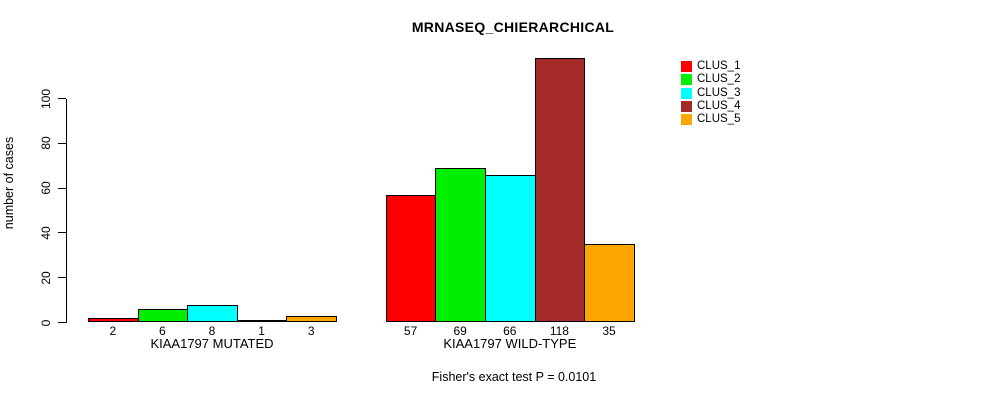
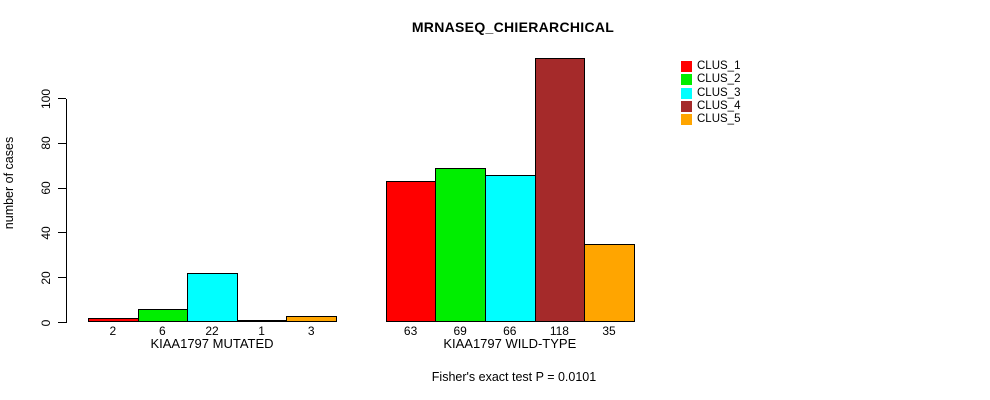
CLUS_3/KIAA1797 MUTATED: 8 -> 22
CLUS_1/KIAA1797 WILD-TYPE: 57 -> 63
